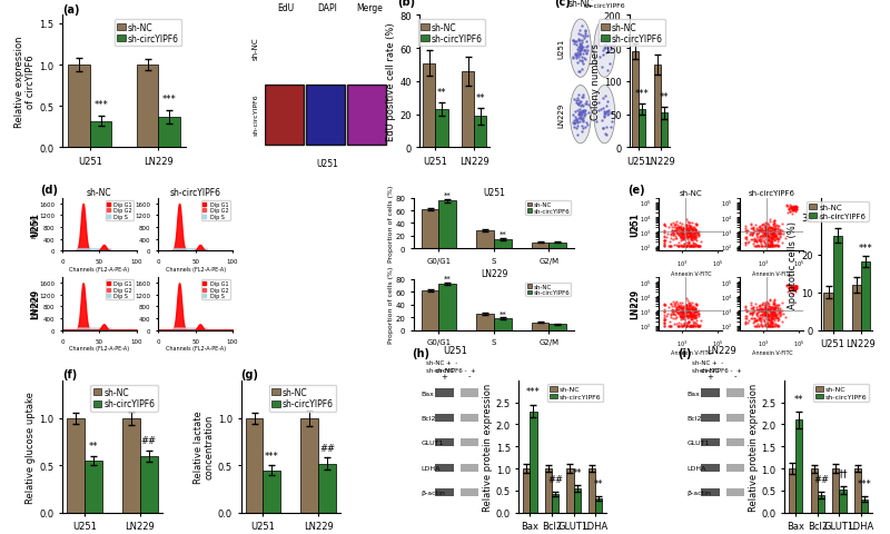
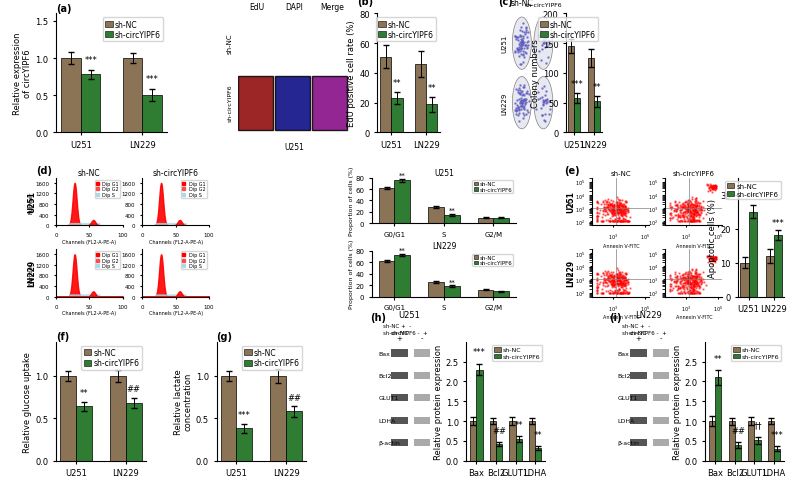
(a)/sh-circYIPF6/U251: 0.32 -> 0.78
(a)/sh-circYIPF6/LN229: 0.37 -> 0.50
(f)/sh-circYIPF6/U251: 0.55 -> 0.64
(f)/sh-circYIPF6/LN229: 0.60 -> 0.68
(g)/sh-circYIPF6/U251: 0.45 -> 0.38
(g)/sh-circYIPF6/LN229: 0.52 -> 0.58
